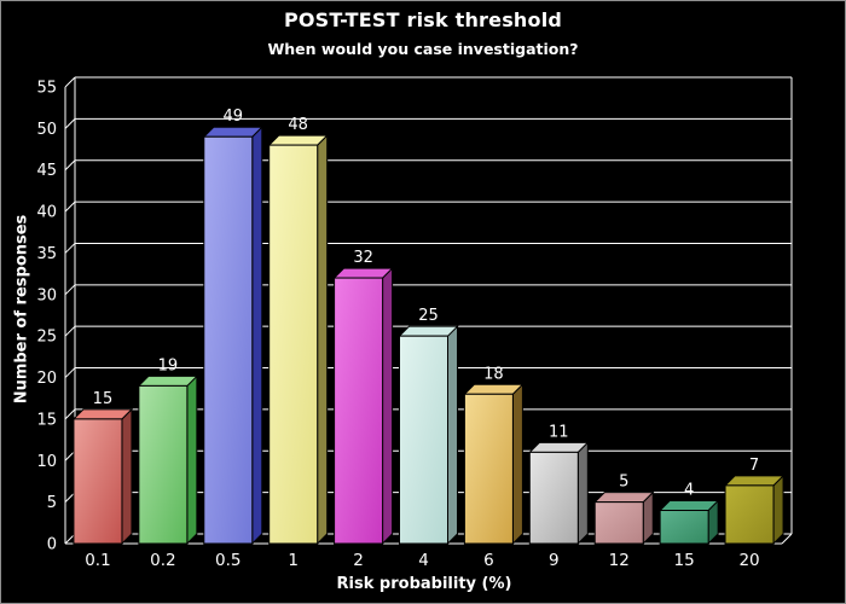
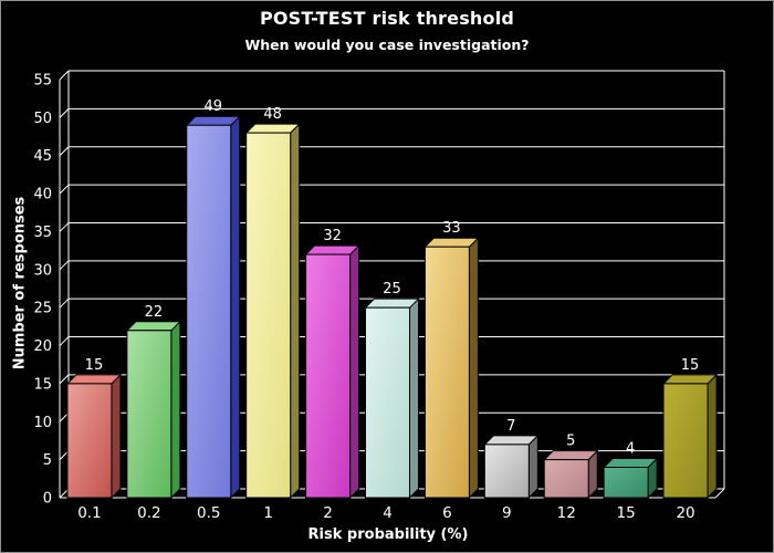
0.2: 19 -> 22
6: 18 -> 33
9: 11 -> 7
20: 7 -> 15
